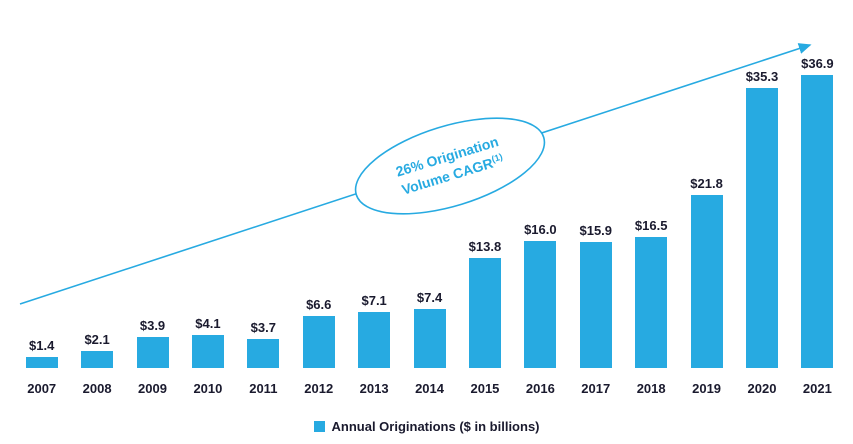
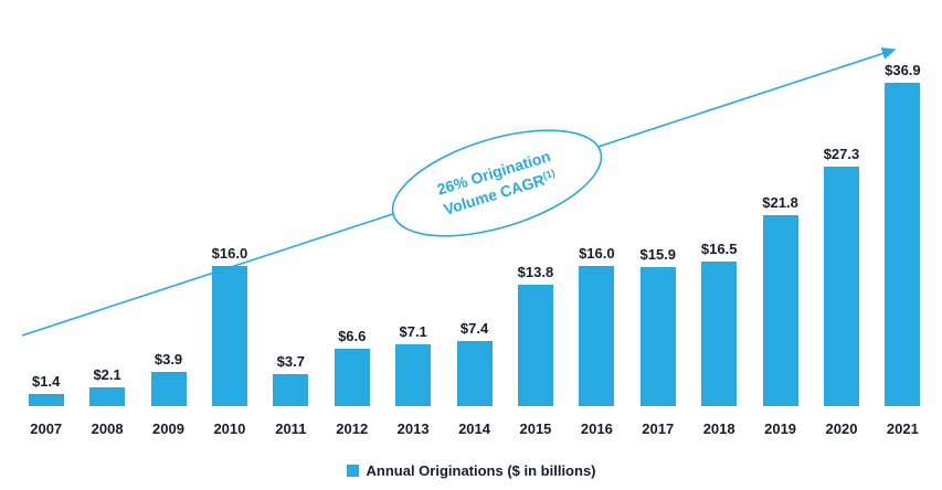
2010: $4.1 -> $16.0
2020: $35.3 -> $27.3
